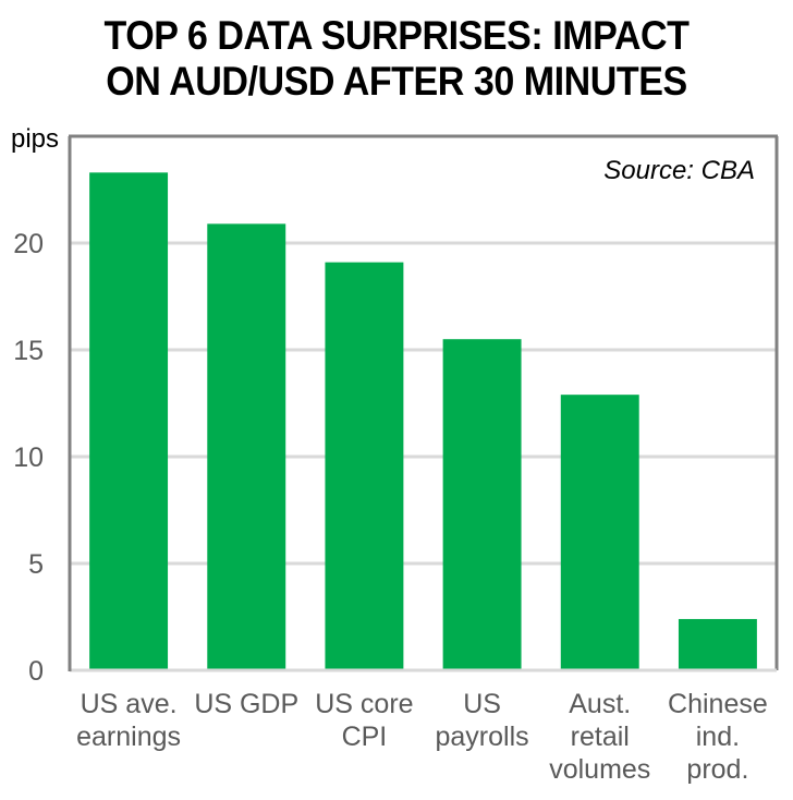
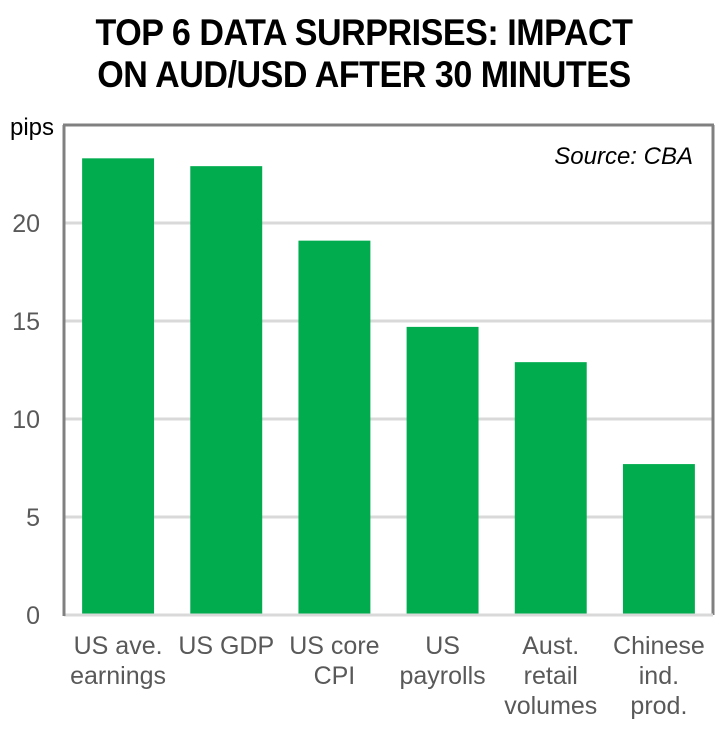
US GDP: 20.9 -> 22.9
US payrolls: 15.5 -> 14.7
Chinese ind. prod.: 2.4 -> 7.7
